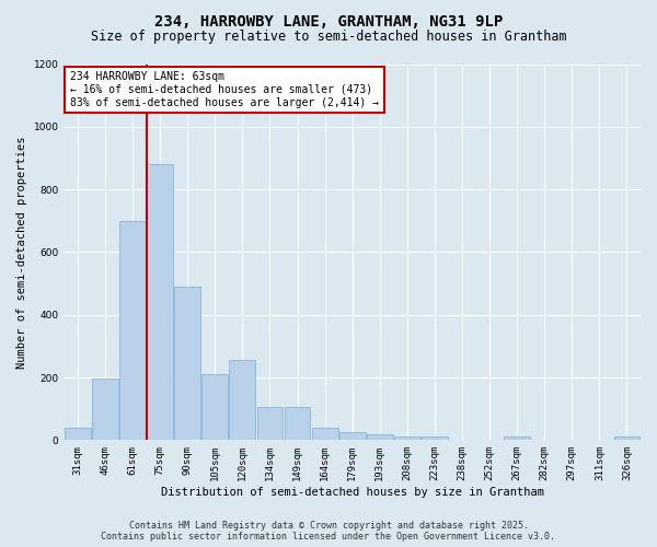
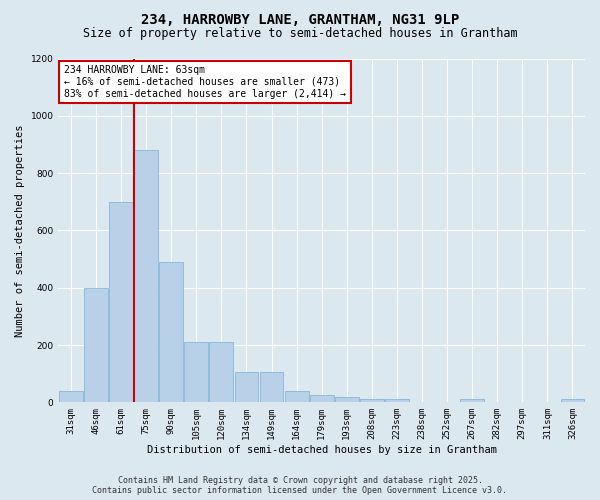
46sqm: 195 -> 400
120sqm: 255 -> 210
